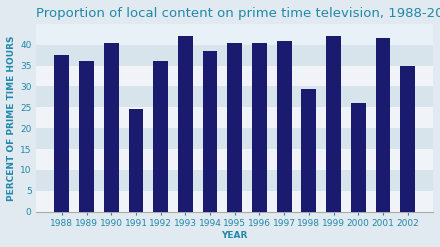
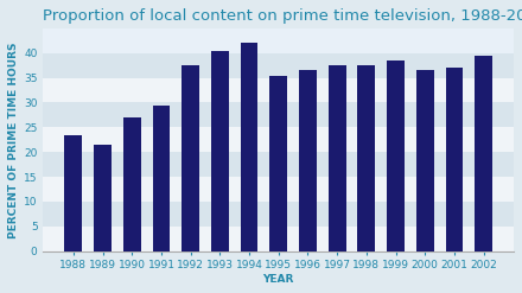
1988: 37.5 -> 23.5
1989: 36.0 -> 21.5
1990: 40.5 -> 27.0
1991: 24.5 -> 29.5
1992: 36.0 -> 37.5
1993: 42.0 -> 40.5
1994: 38.5 -> 42.0
1995: 40.5 -> 35.5
1996: 40.5 -> 36.5
1997: 41.0 -> 37.5
1998: 29.5 -> 37.5
1999: 42.0 -> 38.5
2000: 26.0 -> 36.5
2001: 41.5 -> 37.0
2002: 35.0 -> 39.5
